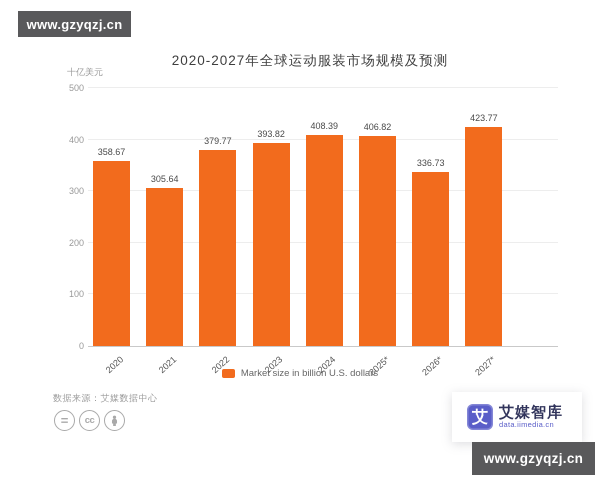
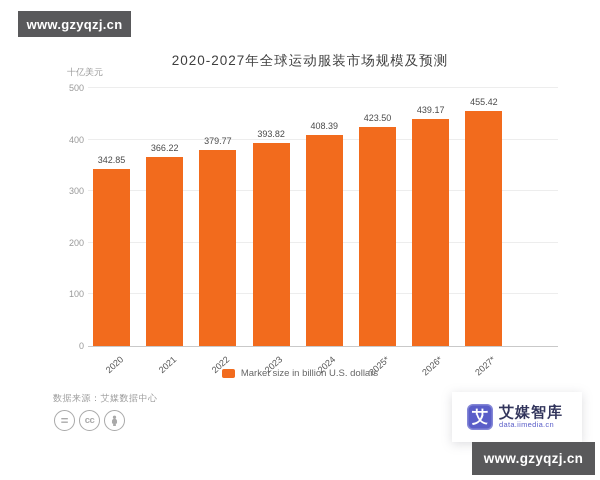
2020: 358.67 -> 342.85
2021: 305.64 -> 366.22
2025*: 406.82 -> 423.50
2026*: 336.73 -> 439.17
2027*: 423.77 -> 455.42
